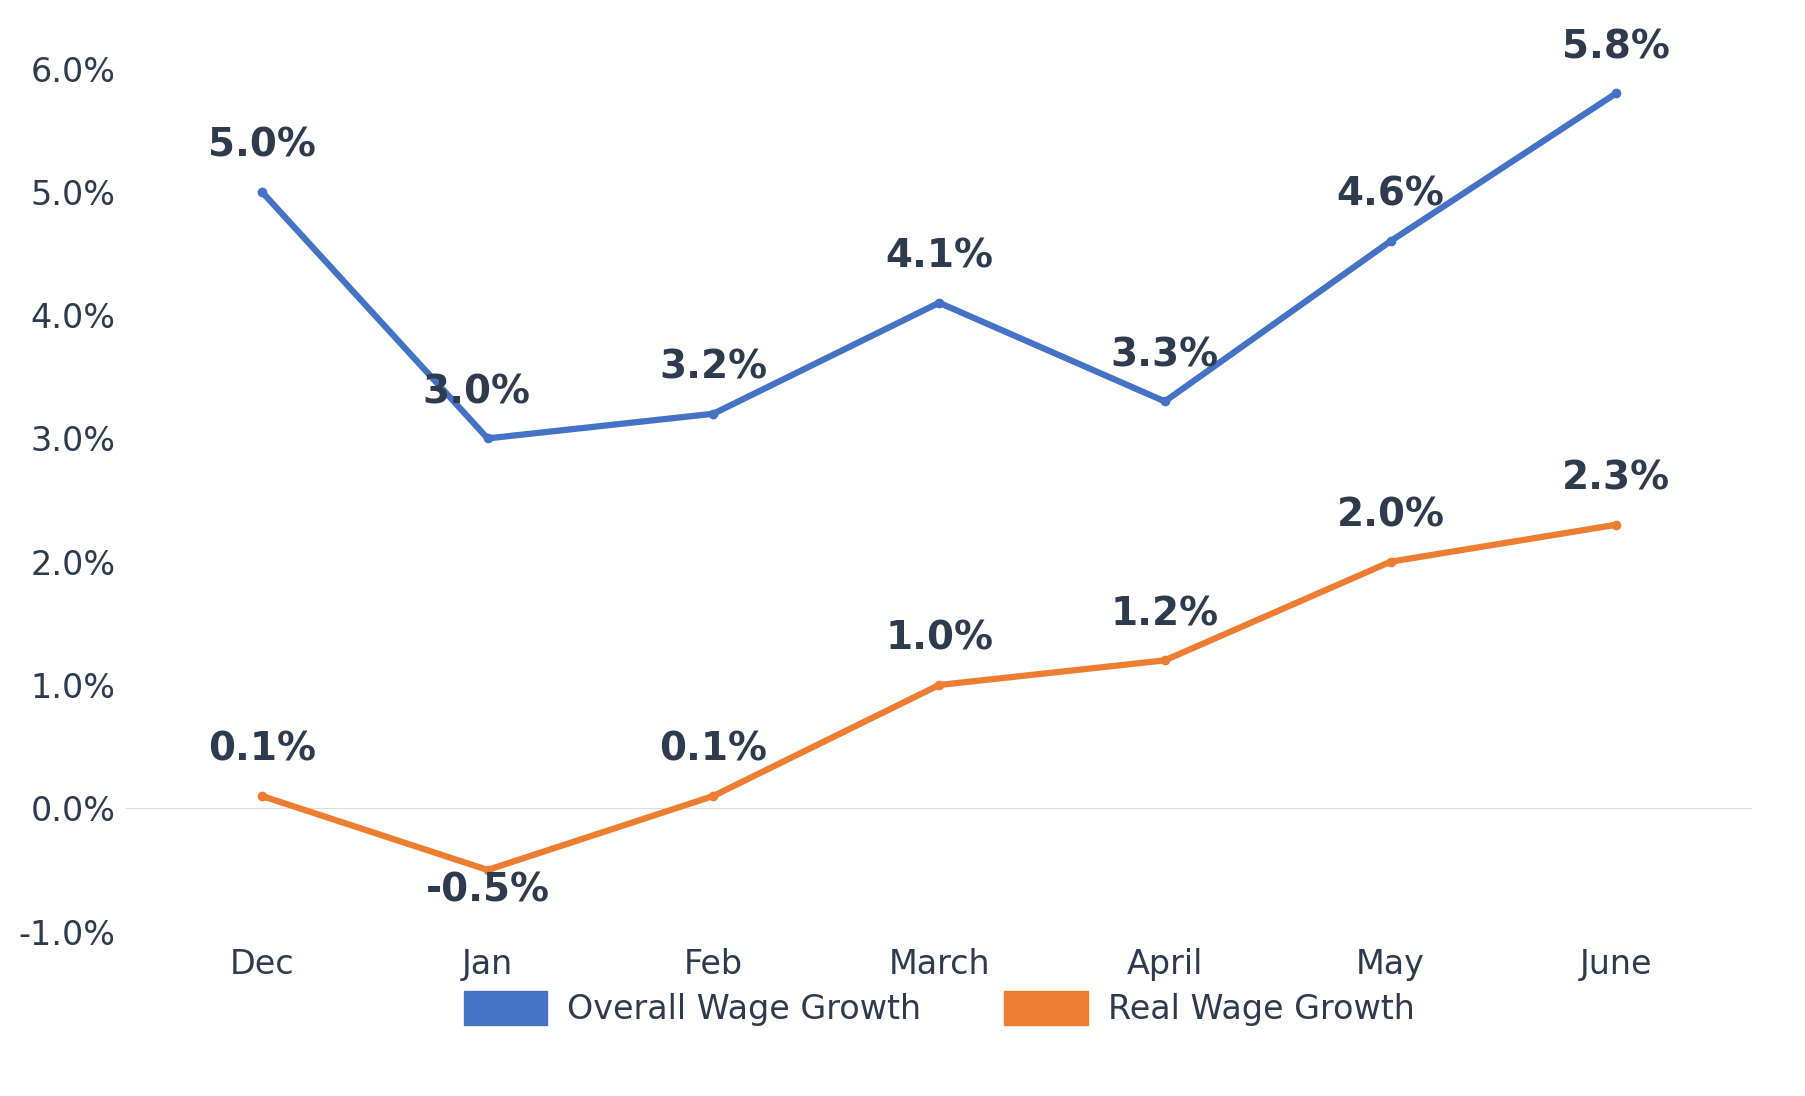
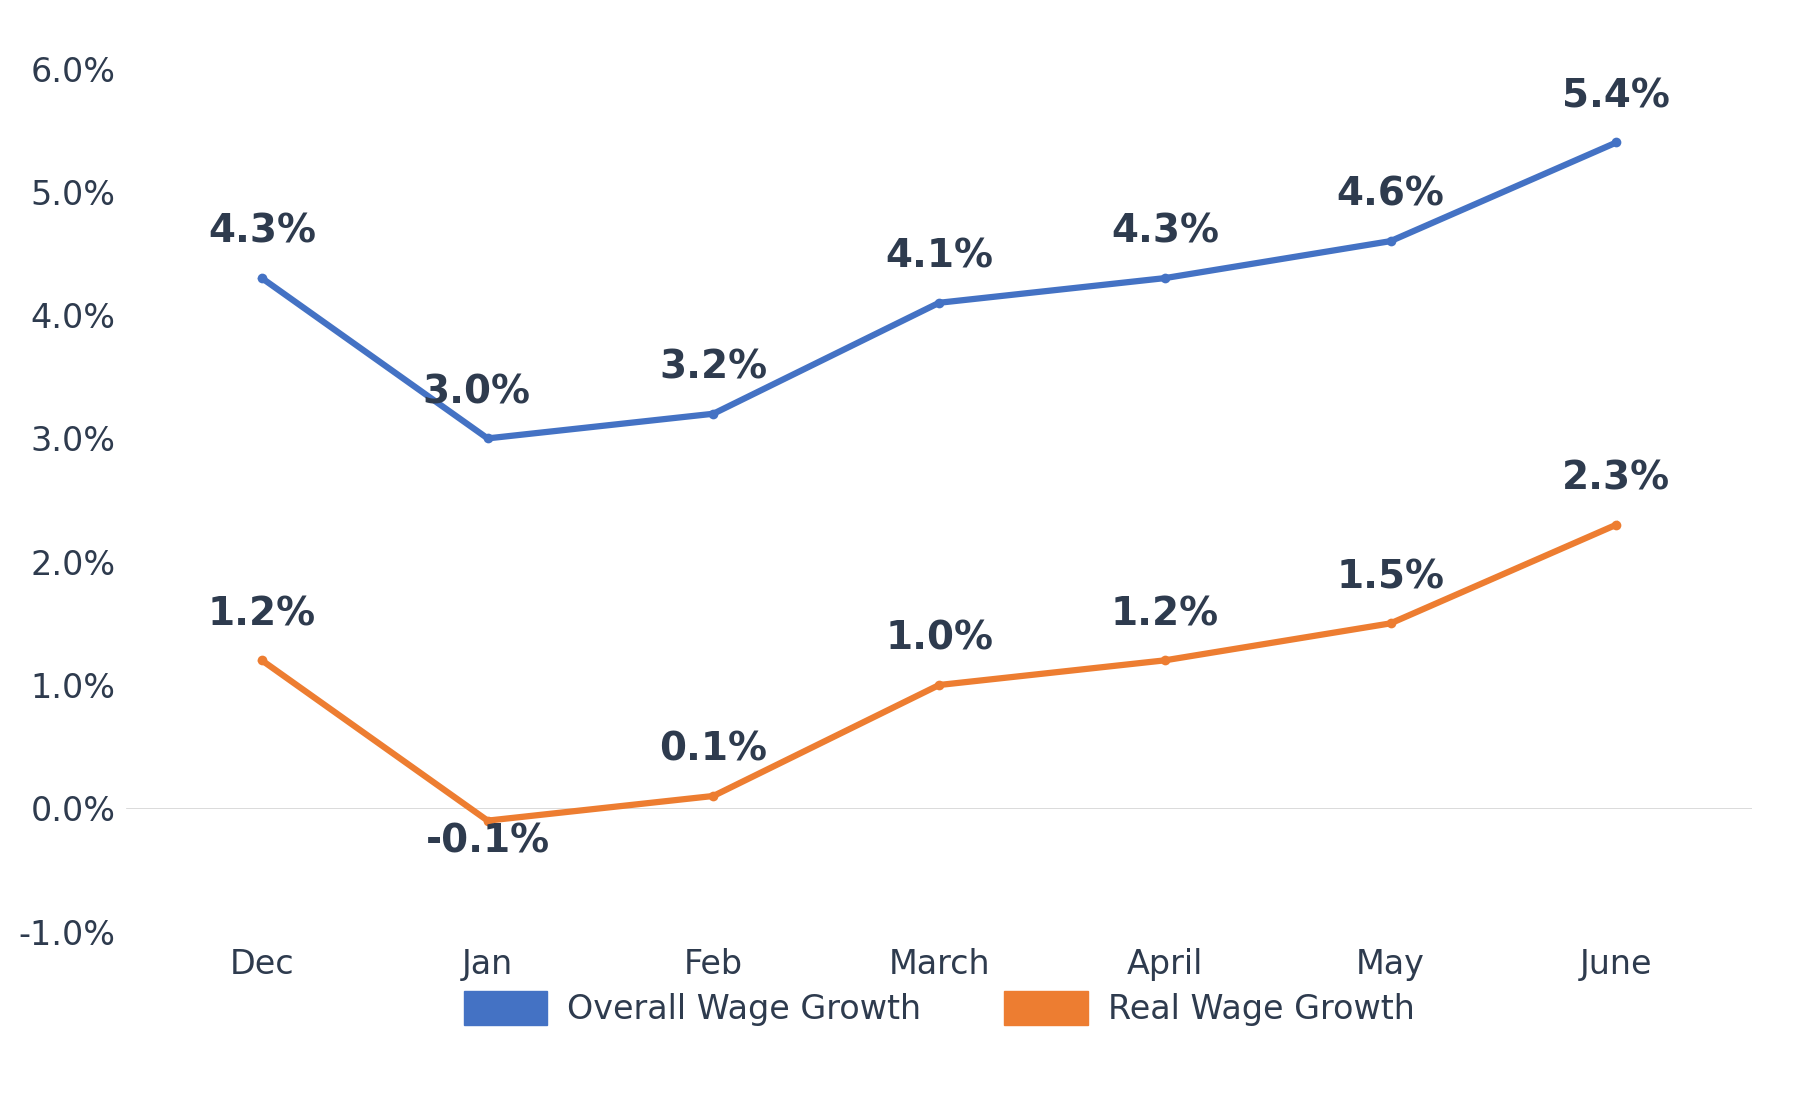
Overall Wage Growth/Dec: 5.0% -> 4.3%
Real Wage Growth/Dec: 0.1% -> 1.2%
Real Wage Growth/Jan: -0.5% -> -0.1%
Overall Wage Growth/April: 3.3% -> 4.3%
Real Wage Growth/May: 2.0% -> 1.5%
Overall Wage Growth/June: 5.8% -> 5.4%
